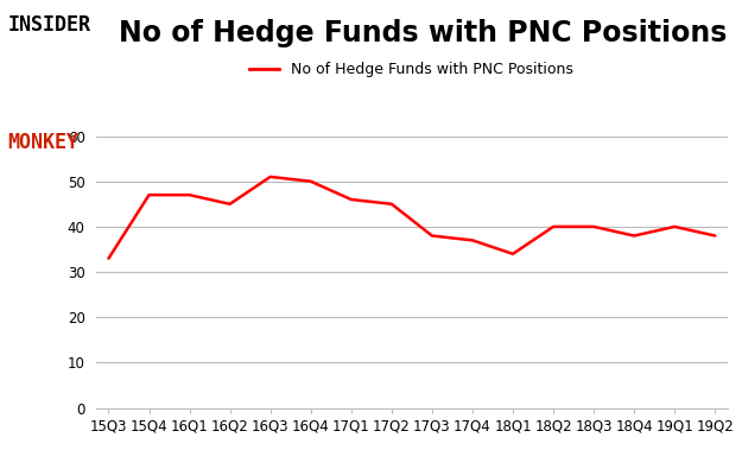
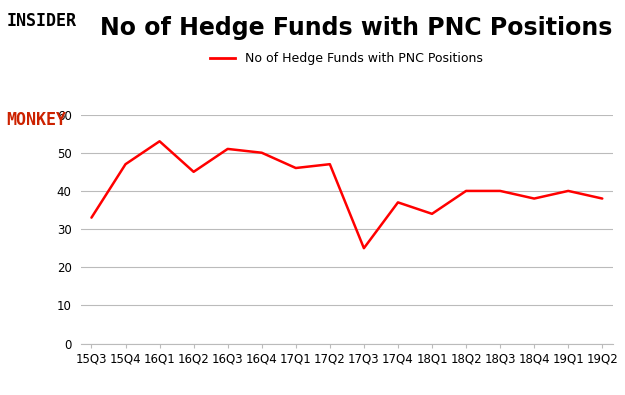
16Q1: 47 -> 53
17Q2: 45 -> 47
17Q3: 38 -> 25
